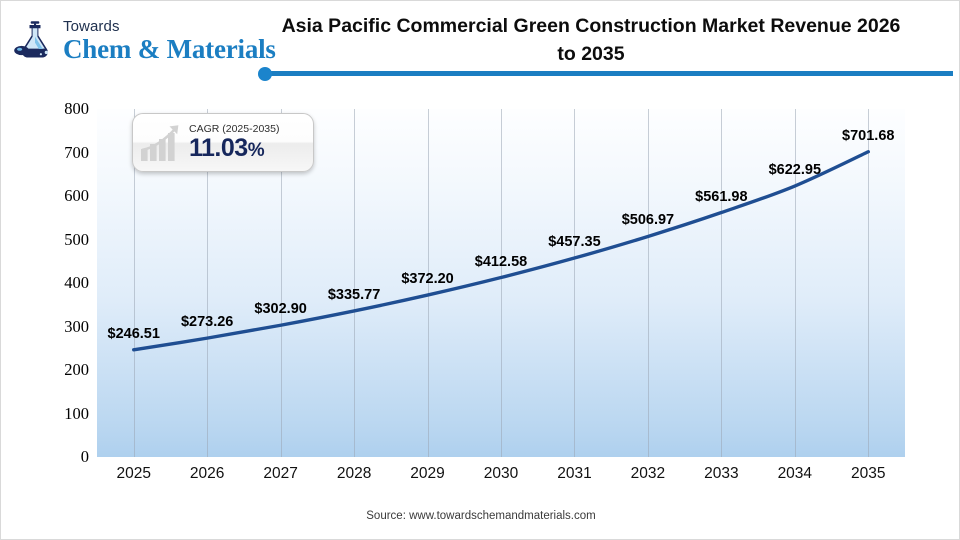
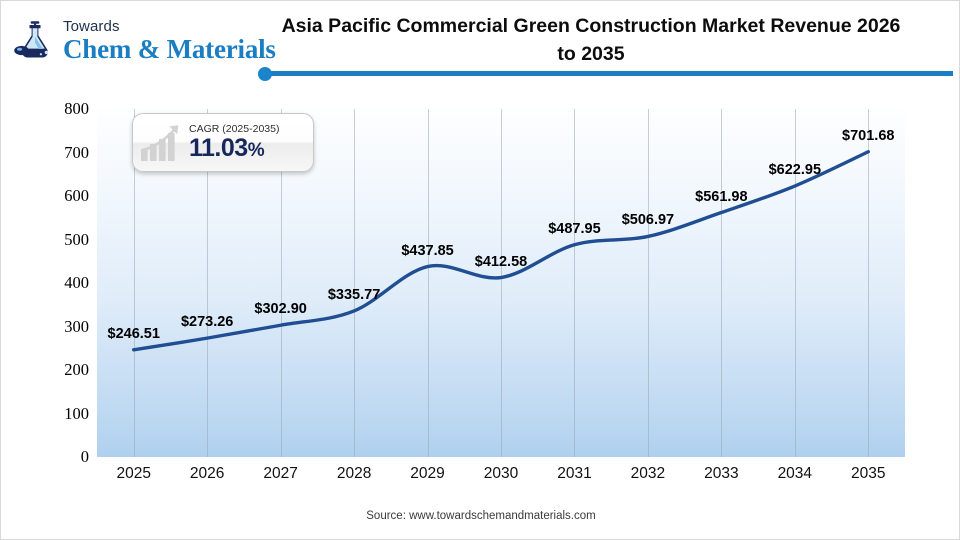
2029: $372.20 -> $437.85
2031: $457.35 -> $487.95
